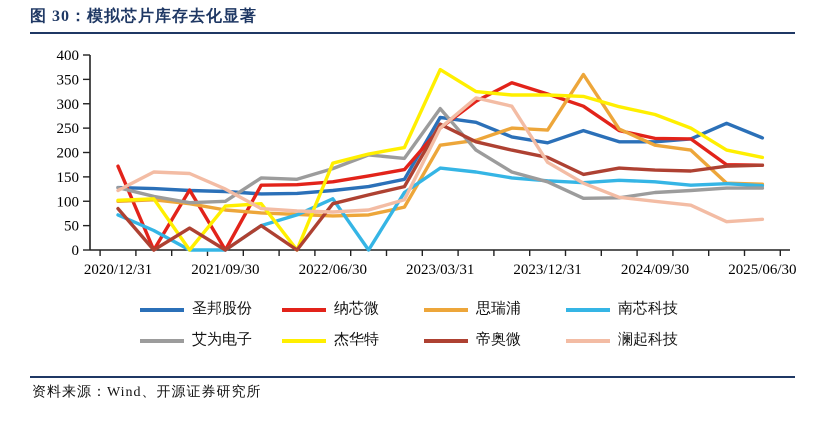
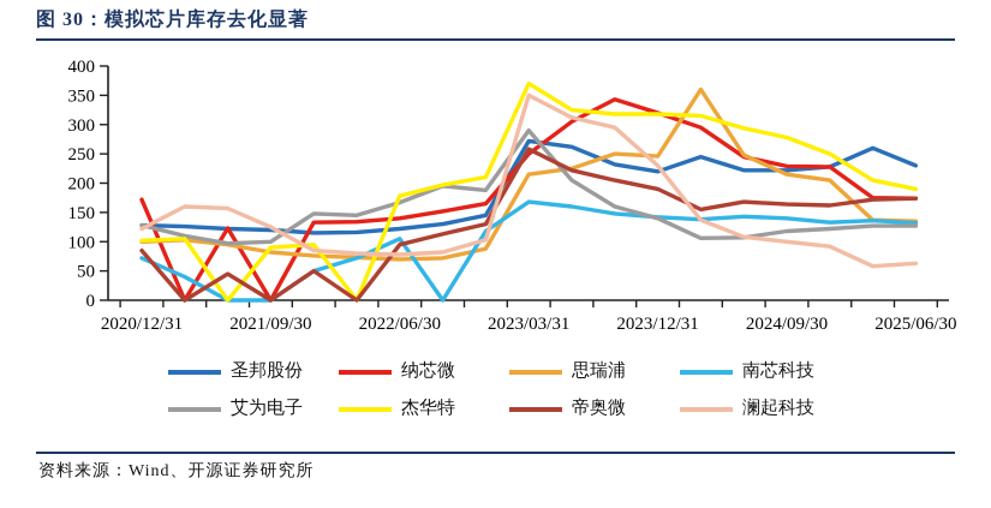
澜起科技/2023/03/31: 250 -> 350
澜起科技/2023/12/31: 180 -> 230
